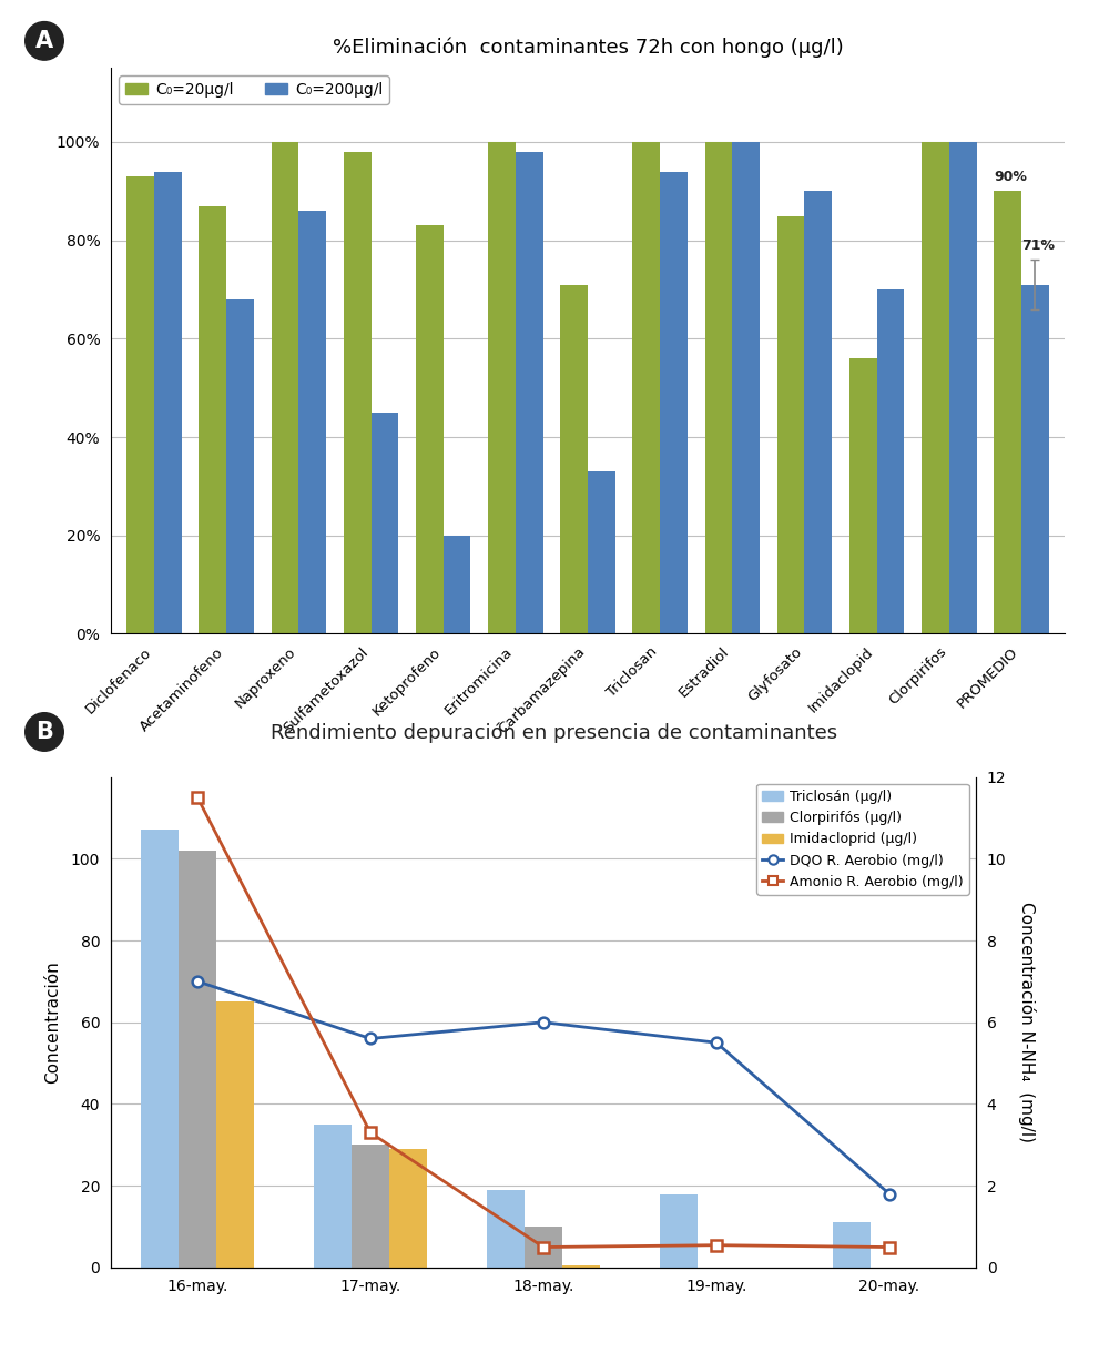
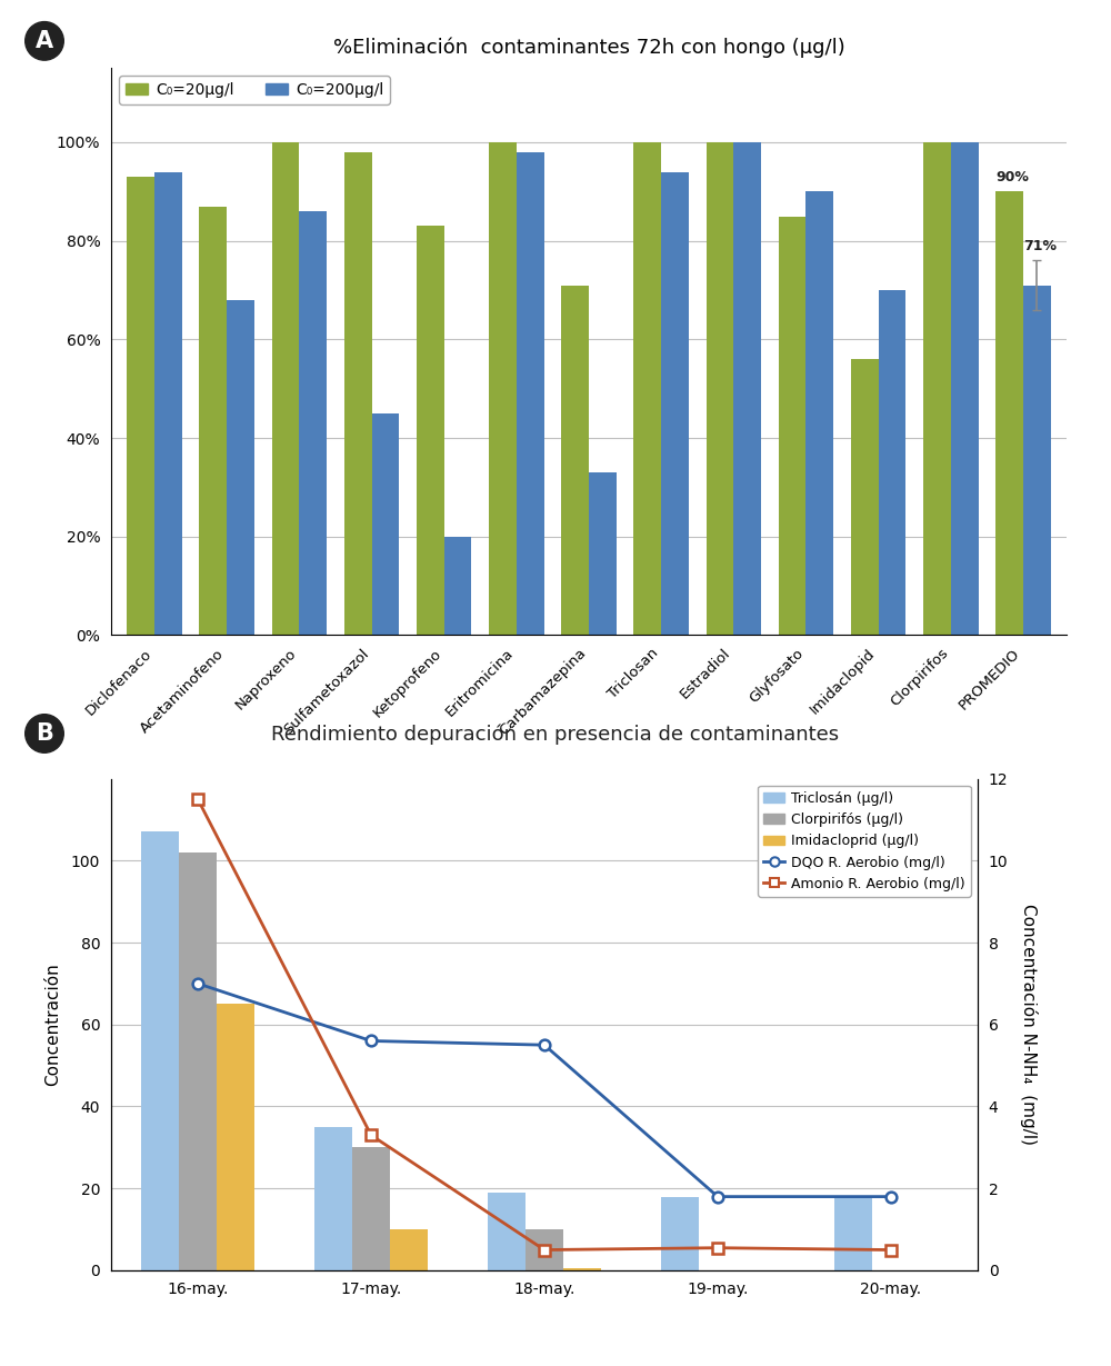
Imidacloprid (µg/l)/17-may.: 29.0 -> 10.0
DQO R. Aerobio (mg/l)/18-may.: 60 -> 55
DQO R. Aerobio (mg/l)/19-may.: 55 -> 18
Triclosán (µg/l)/20-may.: 11 -> 18
